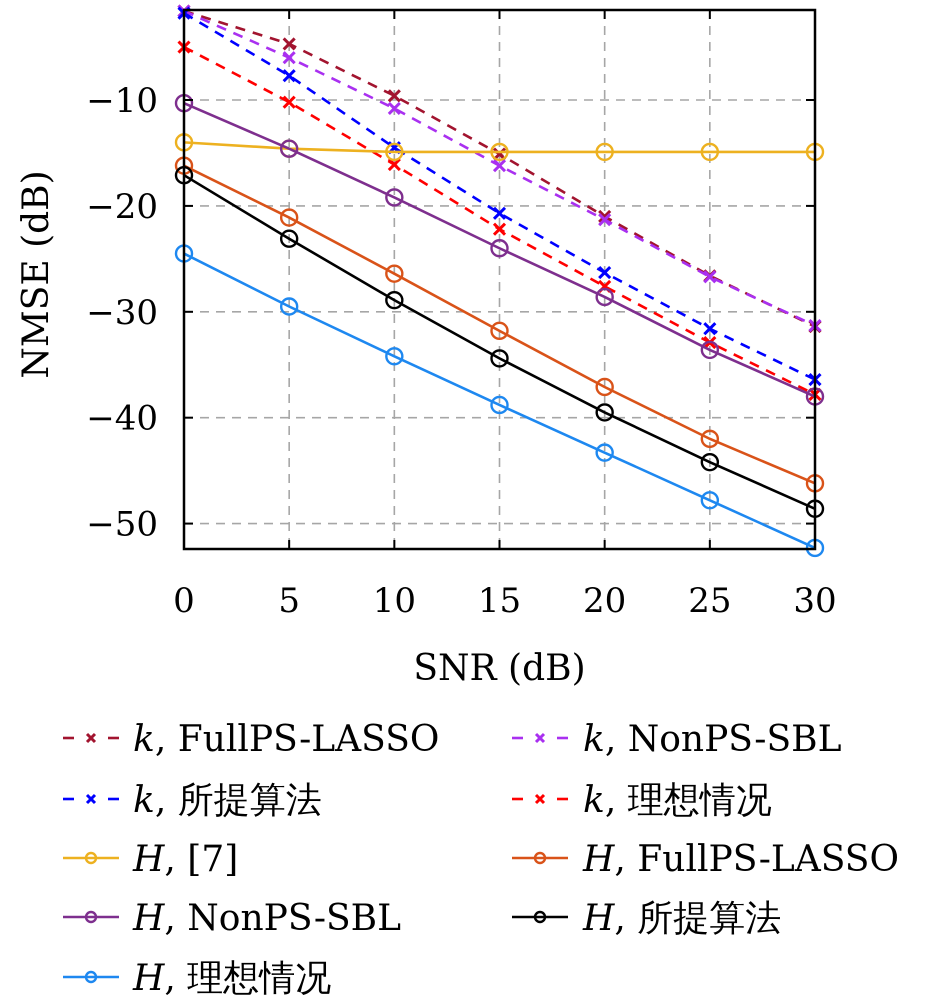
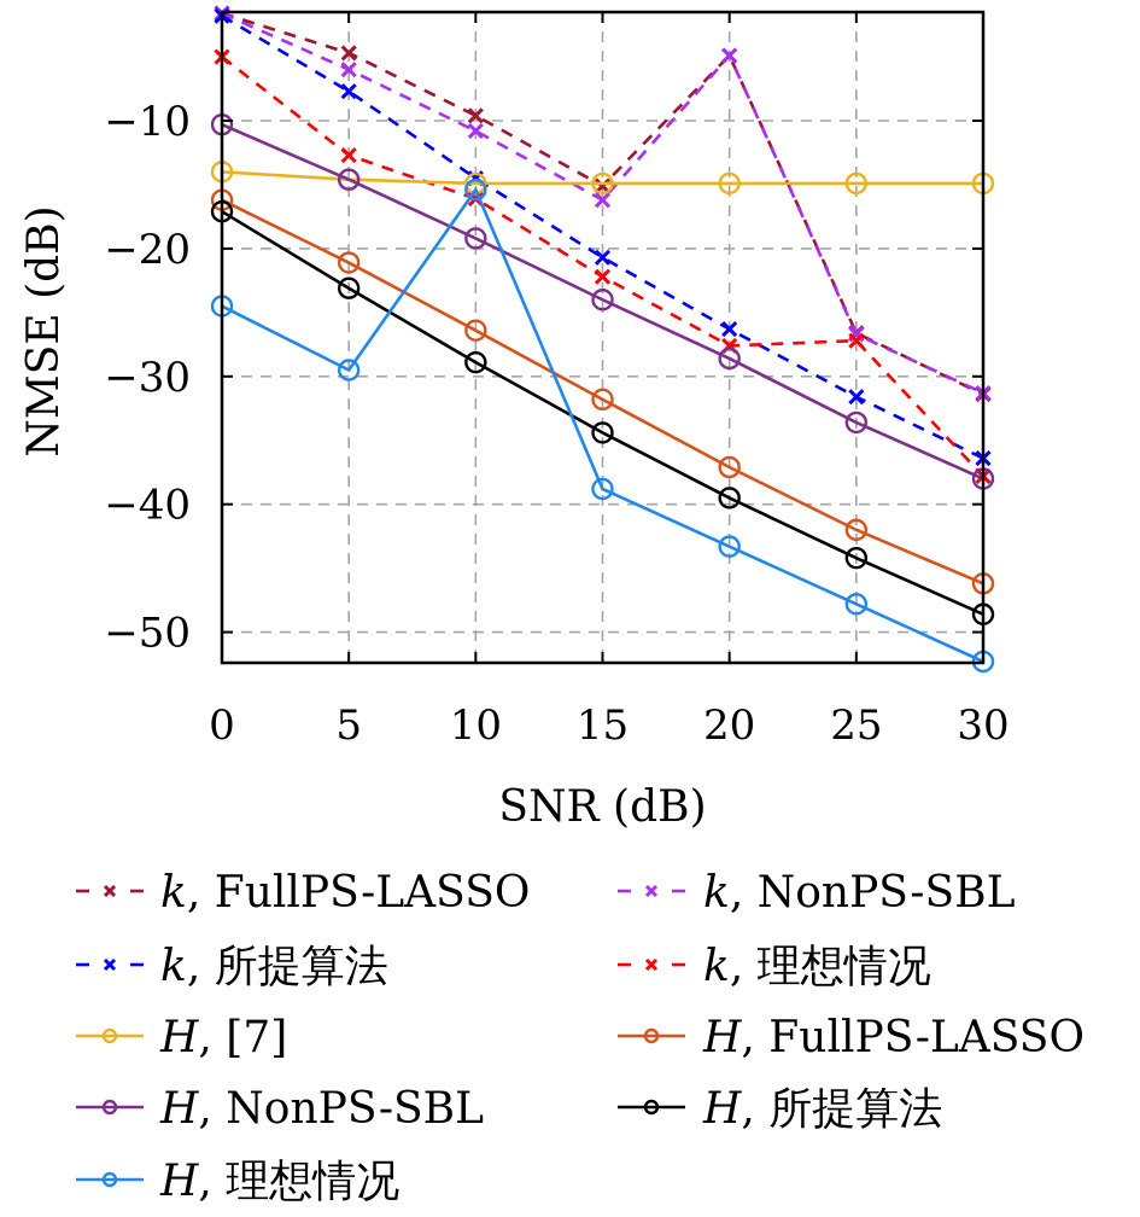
k, 理想情况/5: -10.2 -> -12.7
H, 理想情况/10: -34.2 -> -15.4
k, FullPS-LASSO/20: -21.0 -> -4.9
k, NonPS-SBL/20: -21.3 -> -4.9
k, 理想情况/25: -32.9 -> -27.2
